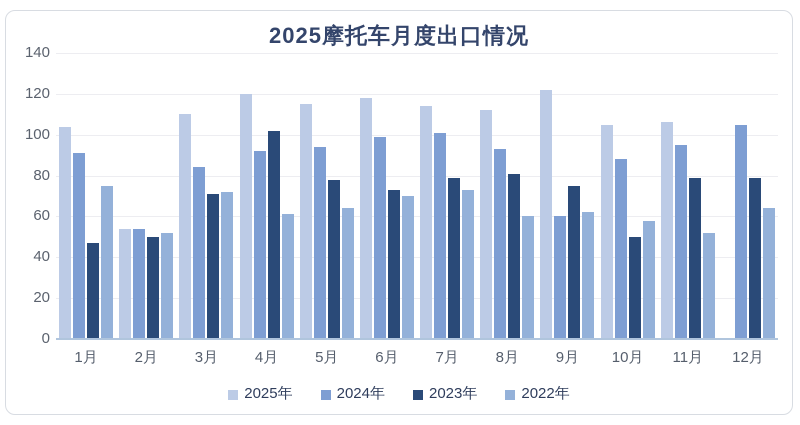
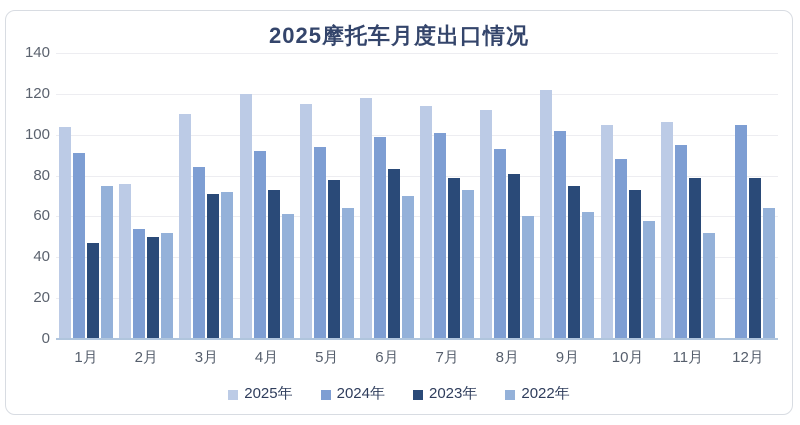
2025年/2月: 54 -> 76
2023年/4月: 102 -> 73
2023年/6月: 73 -> 83
2024年/9月: 60 -> 102
2023年/10月: 50 -> 73
